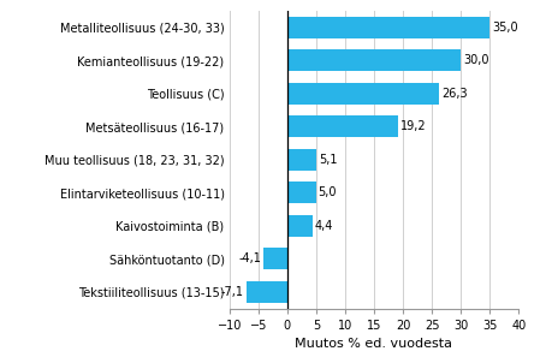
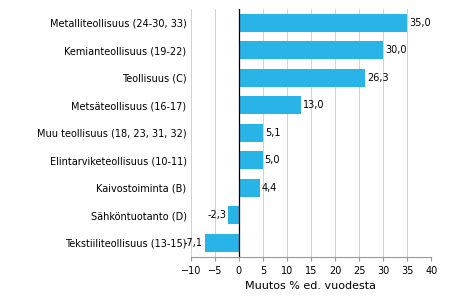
Metsäteollisuus (16-17): 19,2 -> 13,0
Sähköntuotanto (D): -4,1 -> -2,3
